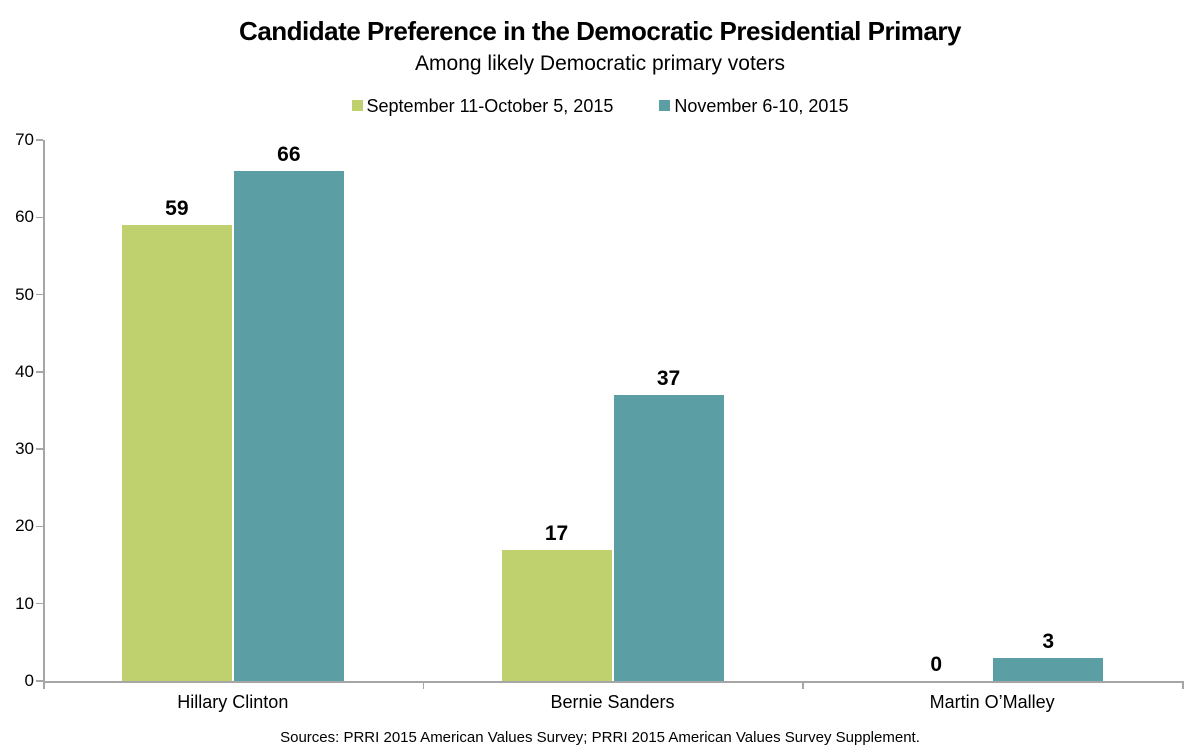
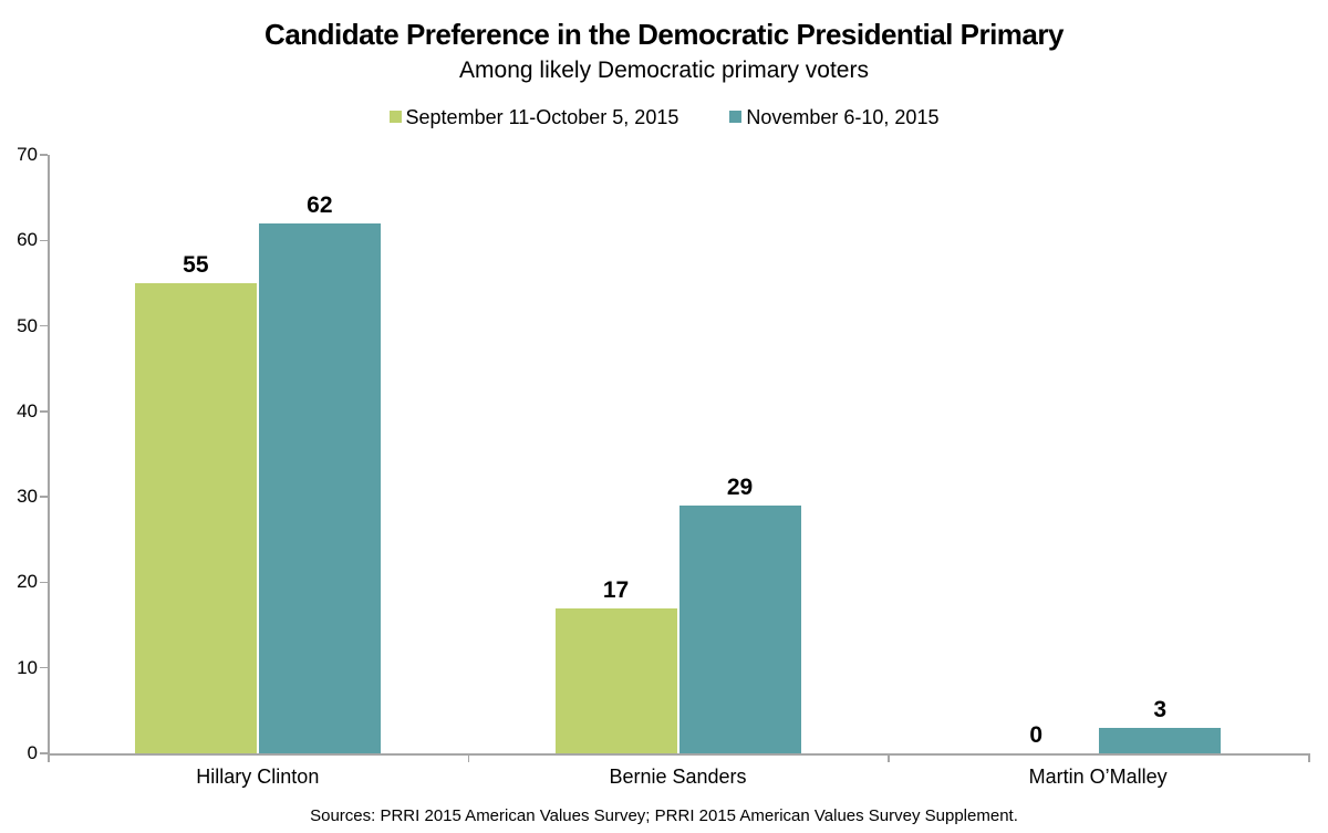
September 11-October 5, 2015/Hillary Clinton: 59 -> 55
November 6-10, 2015/Hillary Clinton: 66 -> 62
November 6-10, 2015/Bernie Sanders: 37 -> 29
